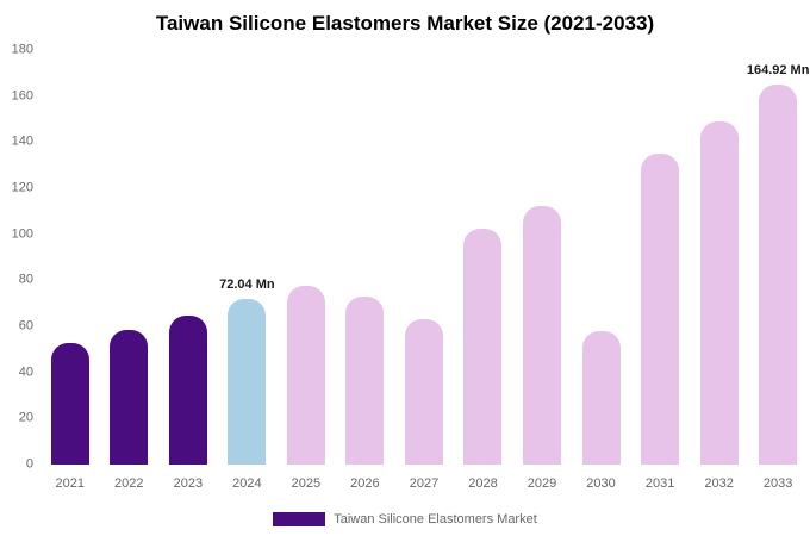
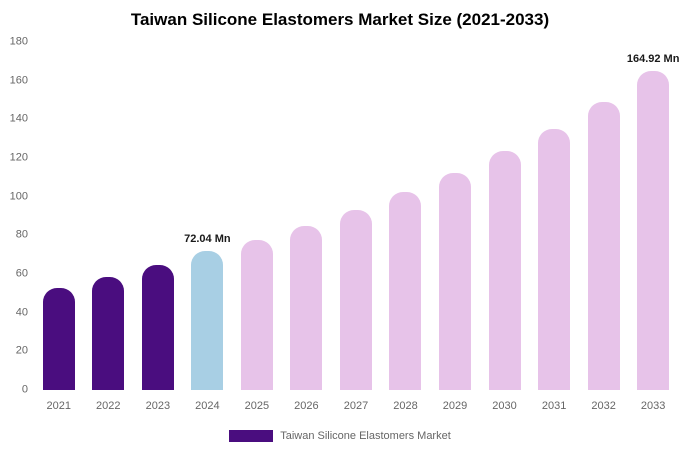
2026: 73 -> 85
2027: 63 -> 93
2030: 58 -> 124
